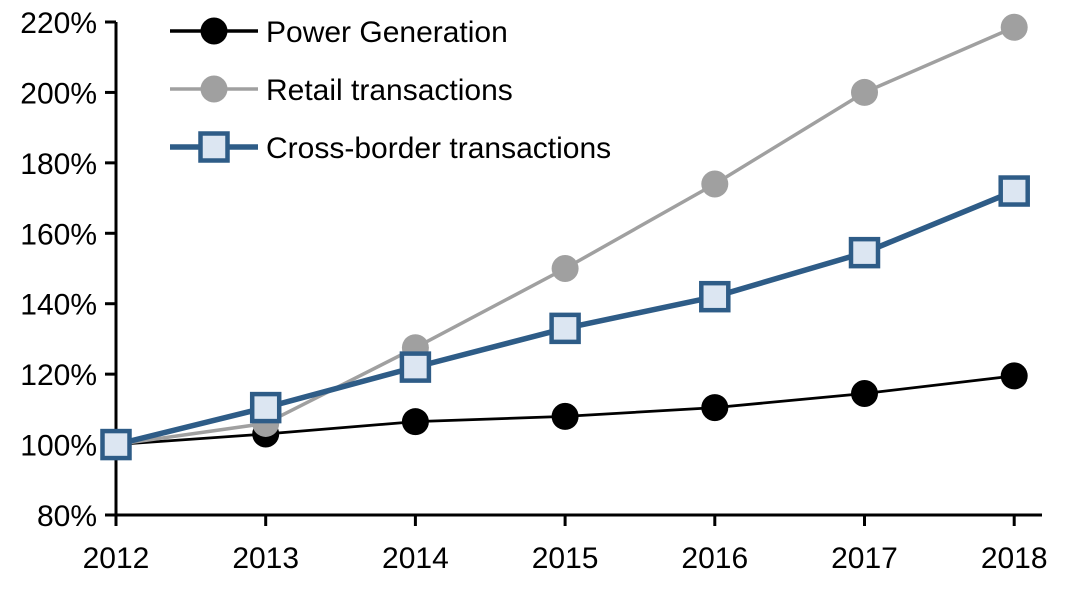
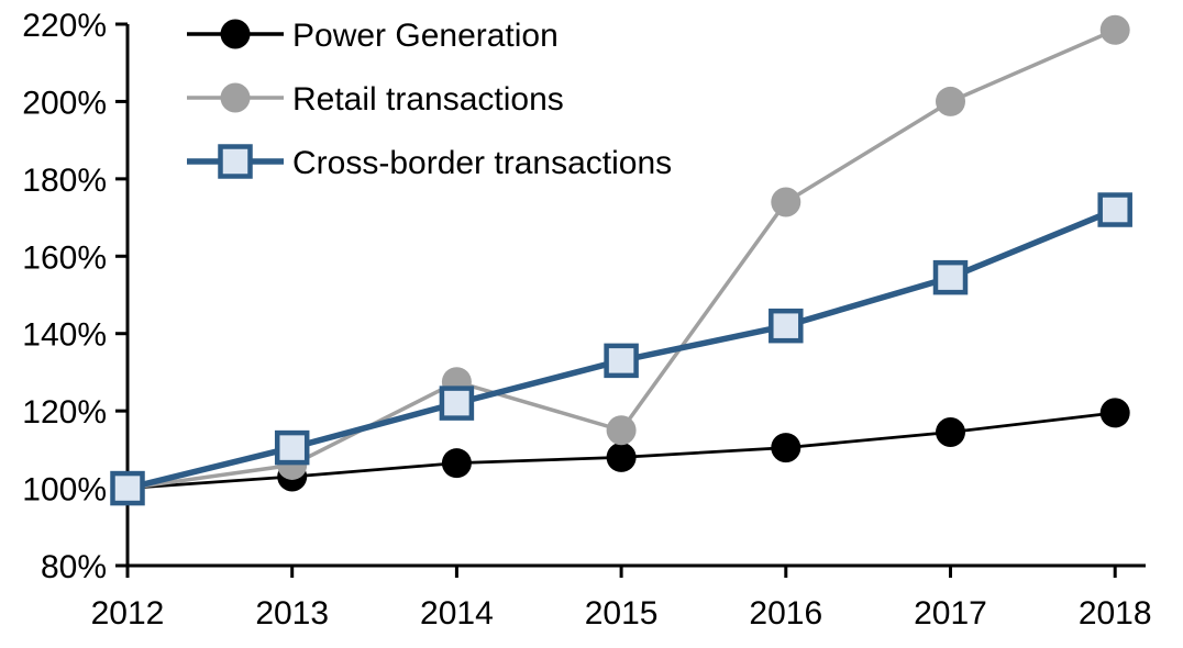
Retail transactions/2015: 150% -> 115%
